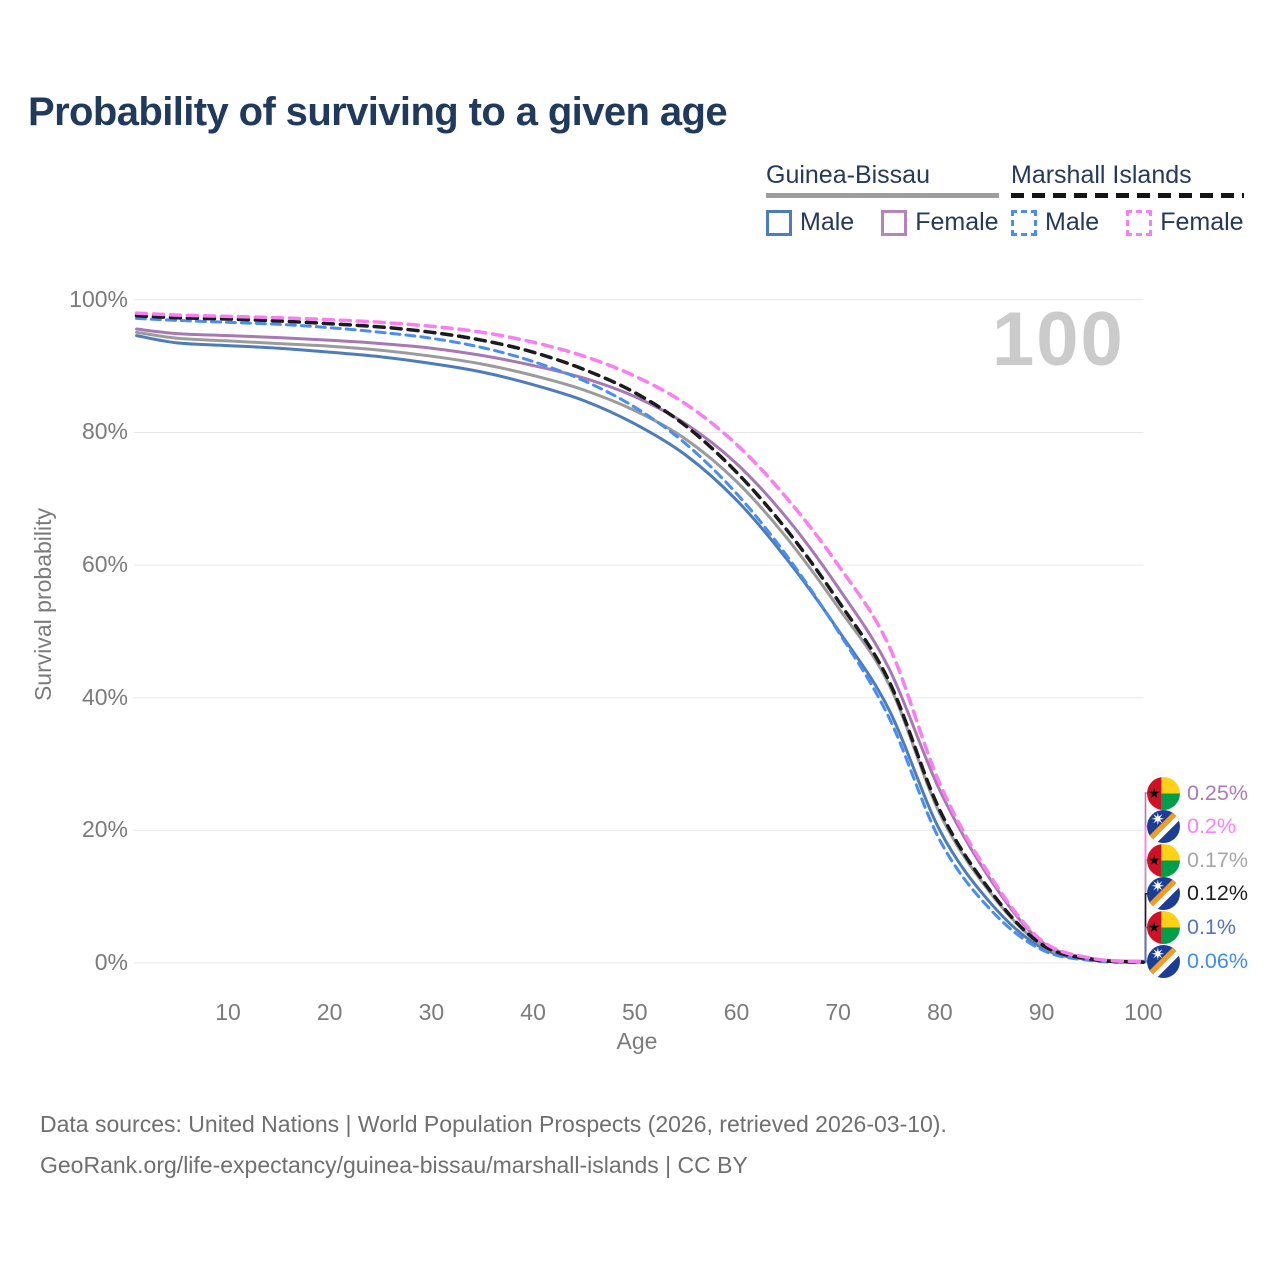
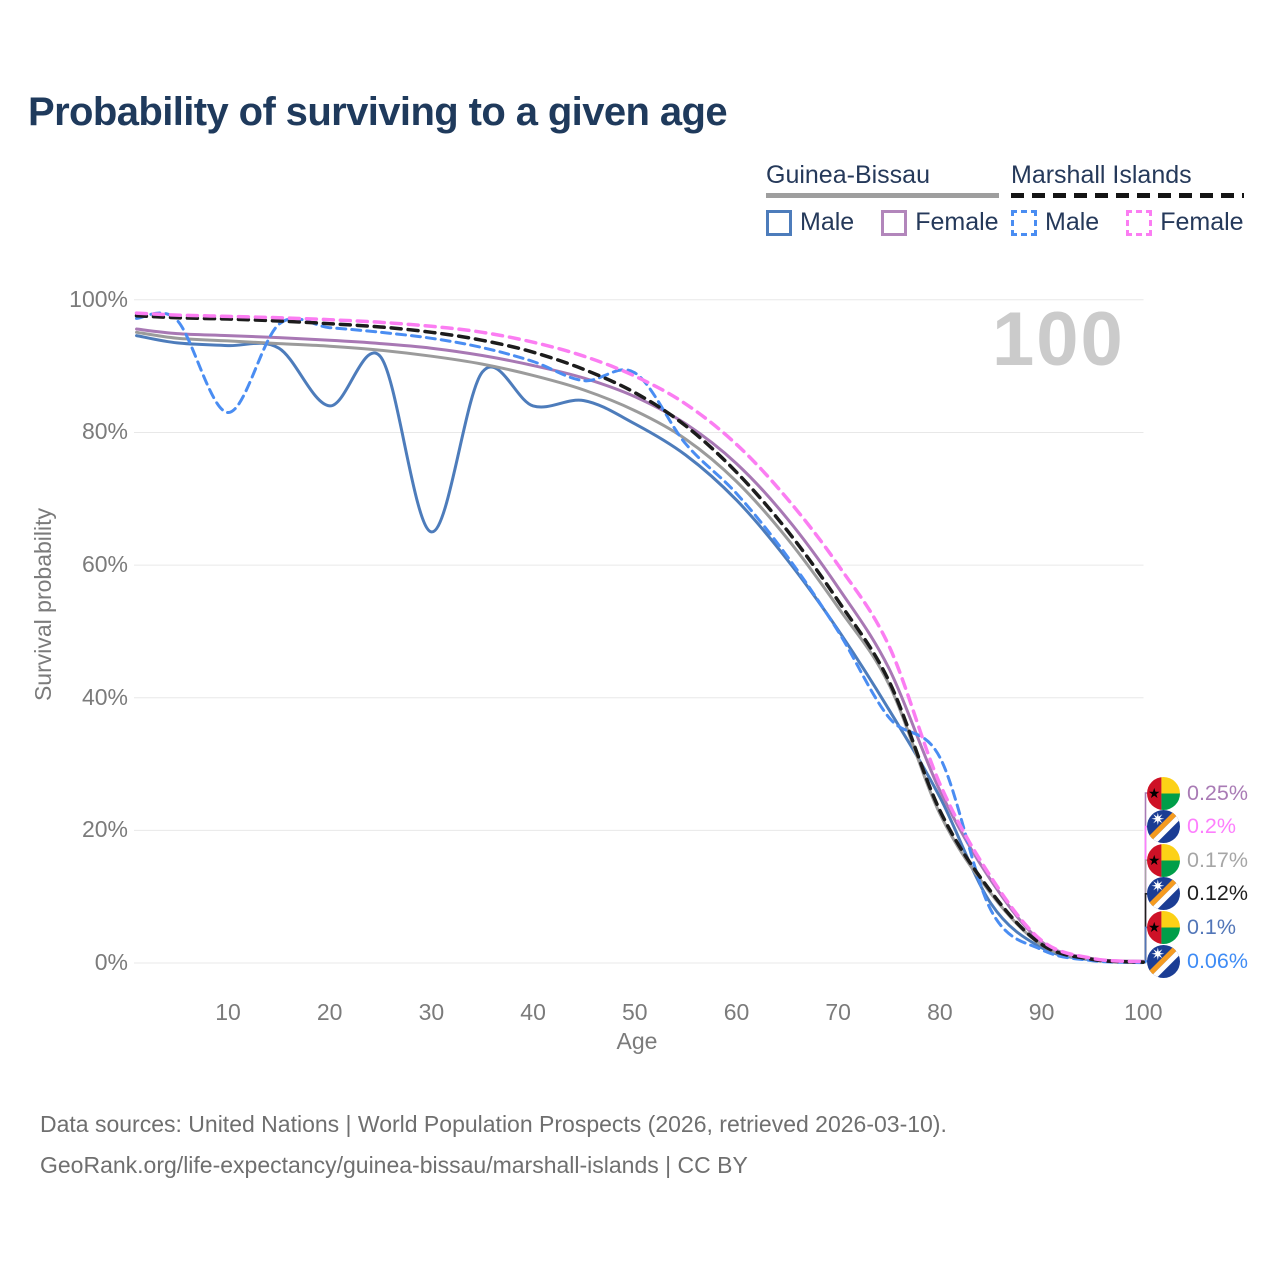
Marshall Islands Male/10: 97% -> 83%
Guinea-Bissau Male/20: 92% -> 84%
Guinea-Bissau Male/30: 90% -> 65%
Guinea-Bissau Male/40: 87% -> 84%
Marshall Islands Male/50: 84% -> 89%
Guinea-Bissau Male/80: 20% -> 25%
Marshall Islands Male/80: 18% -> 31%
